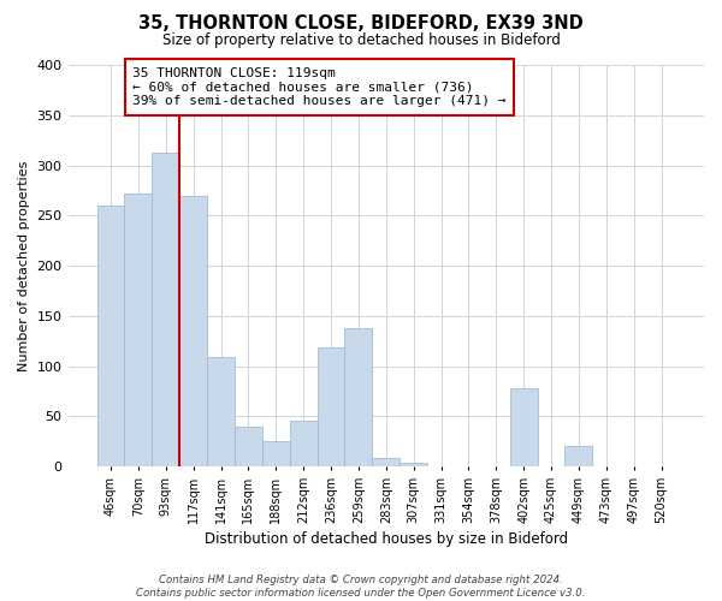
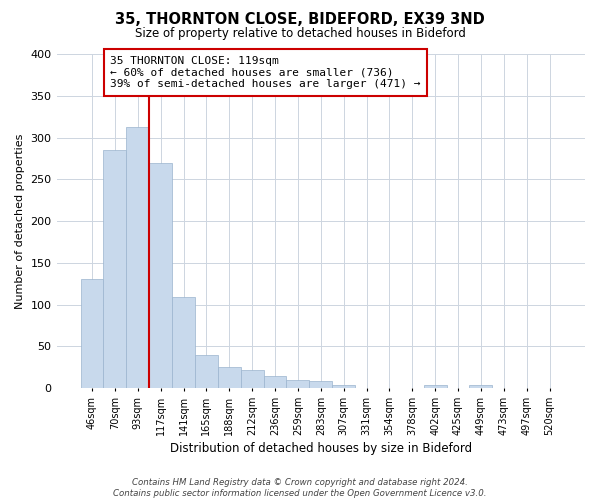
46sqm: 260 -> 130
70sqm: 272 -> 285
212sqm: 46 -> 22
236sqm: 118 -> 14
259sqm: 138 -> 10
402sqm: 78 -> 4
449sqm: 20 -> 4
